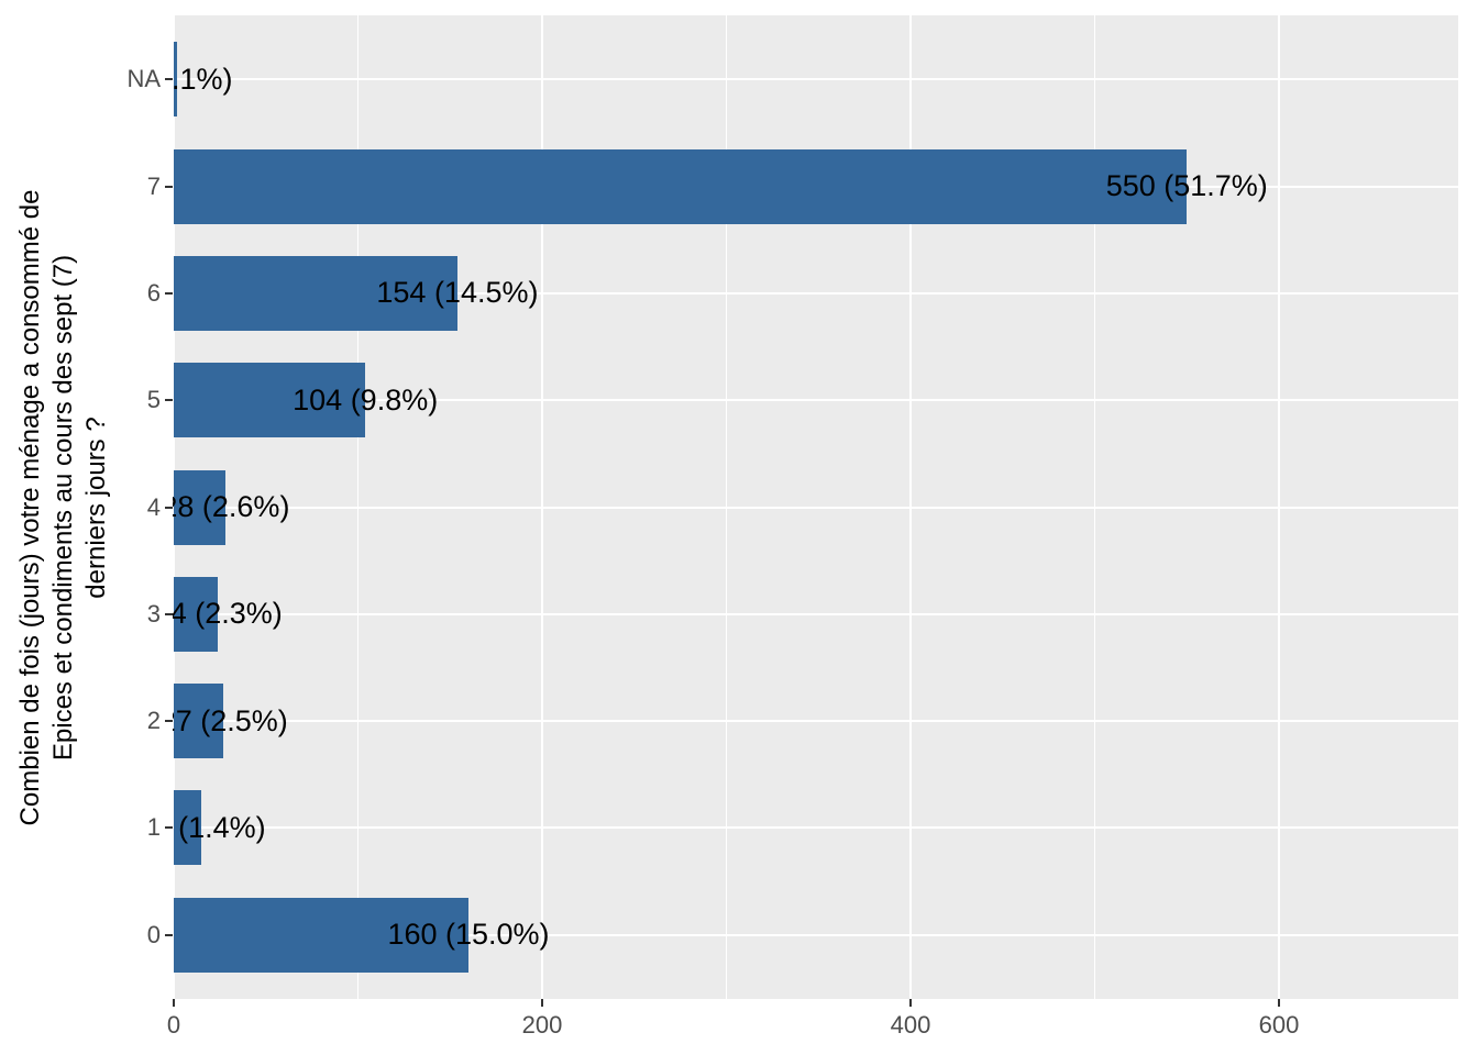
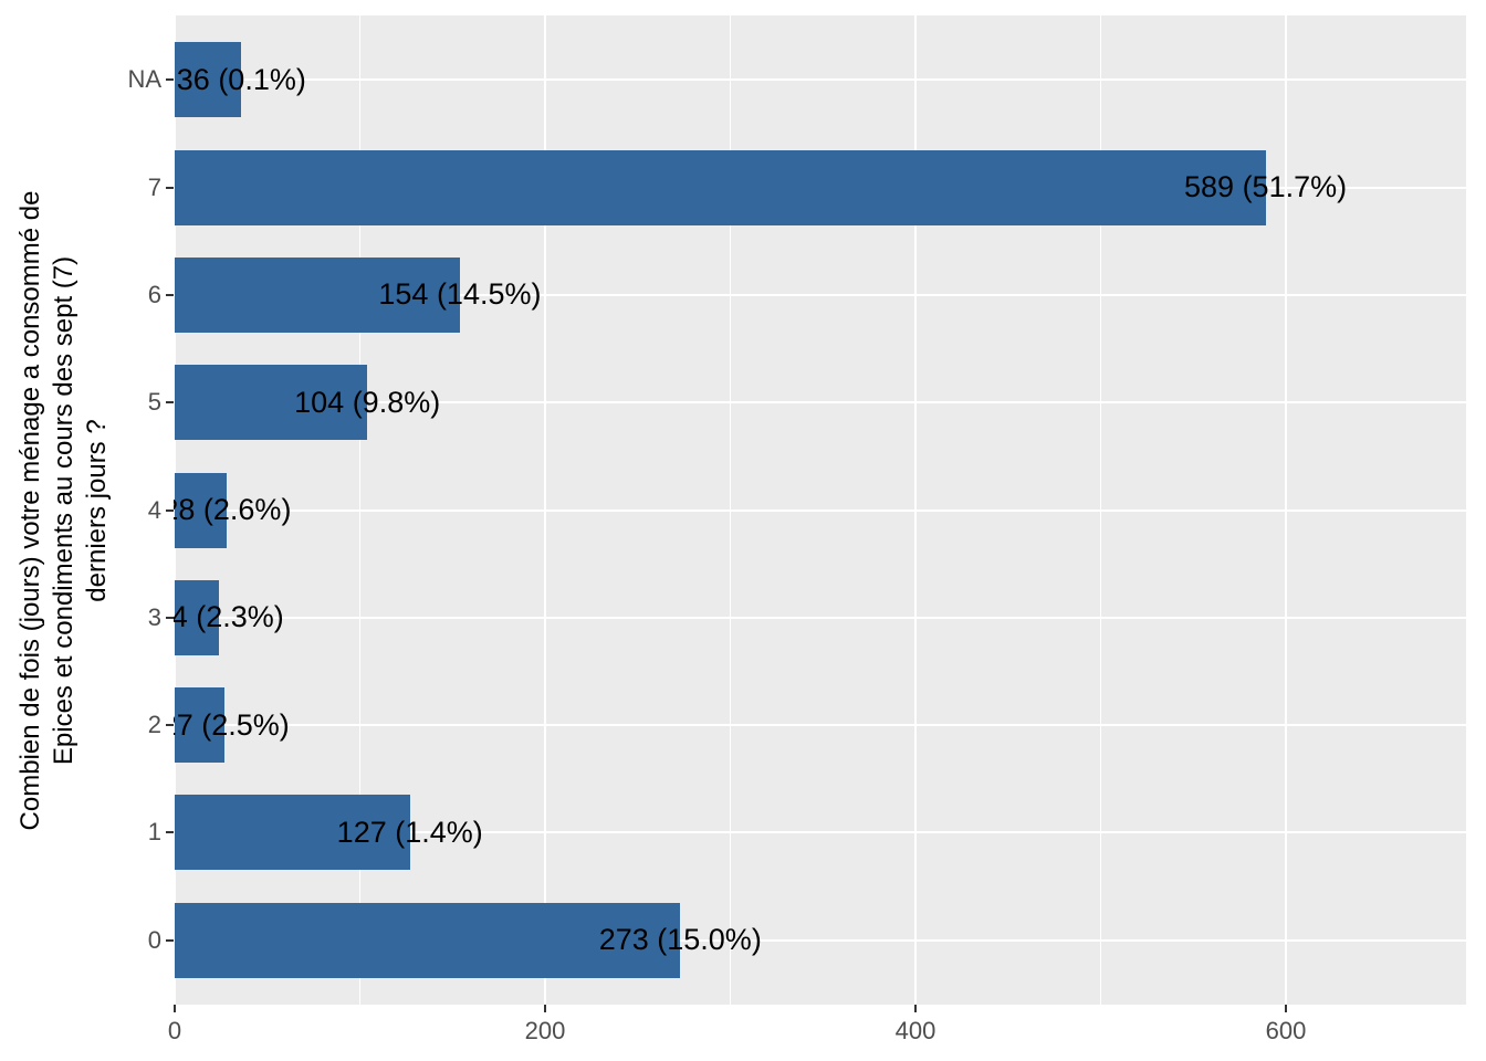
NA: 1 -> 36
7: 550 -> 589
1: 15 -> 127
0: 160 -> 273
